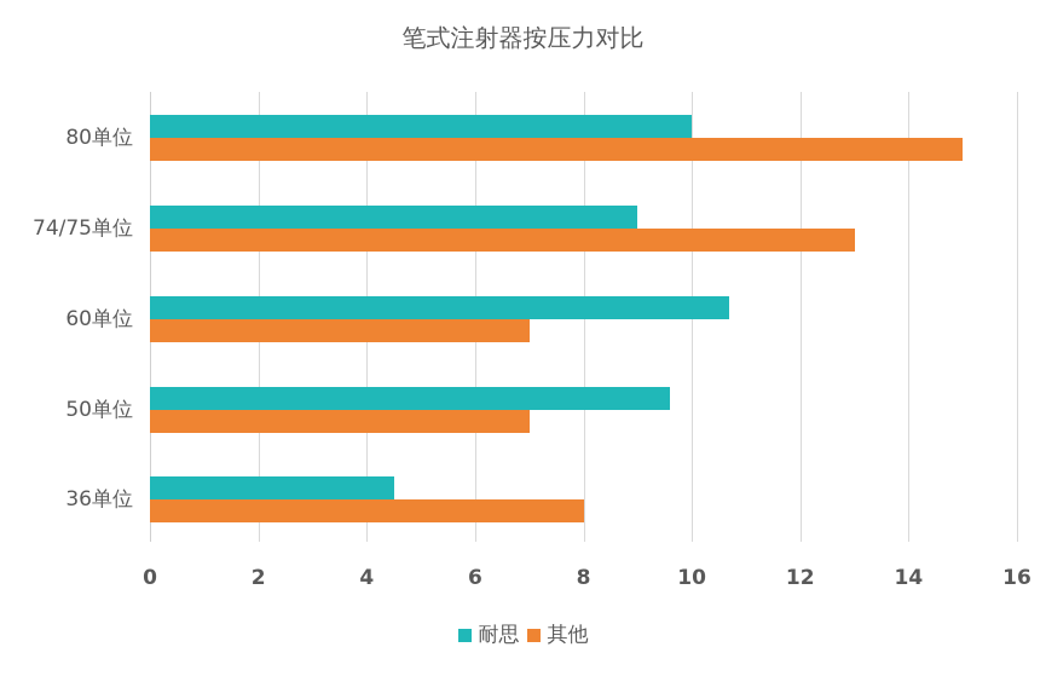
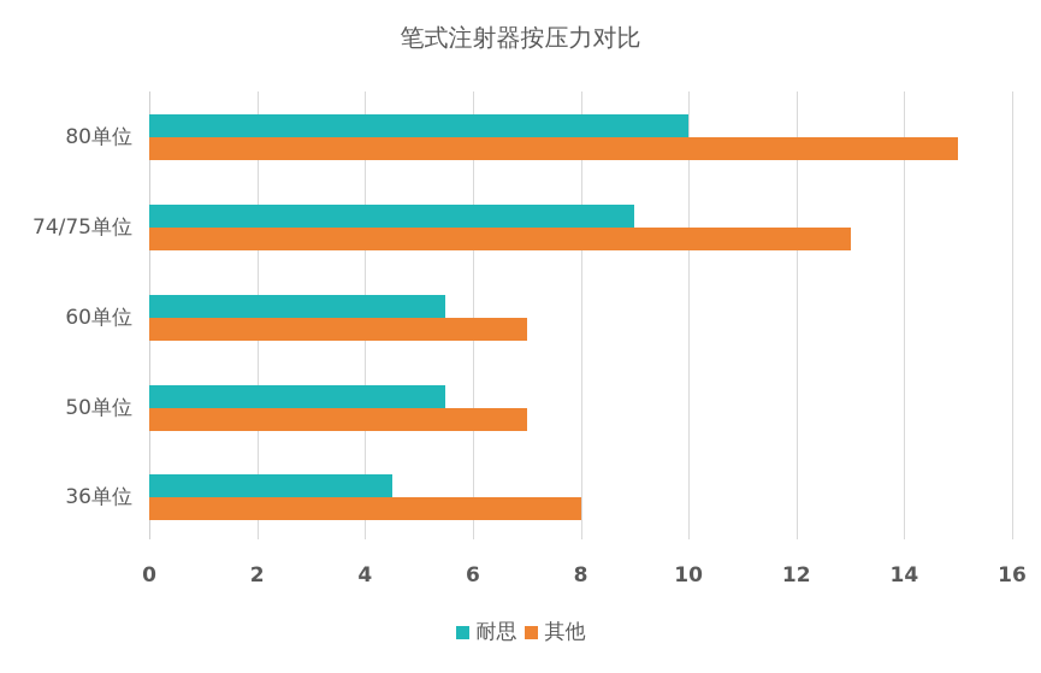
耐思/60单位: 10.7 -> 5.5
耐思/50单位: 9.6 -> 5.5
